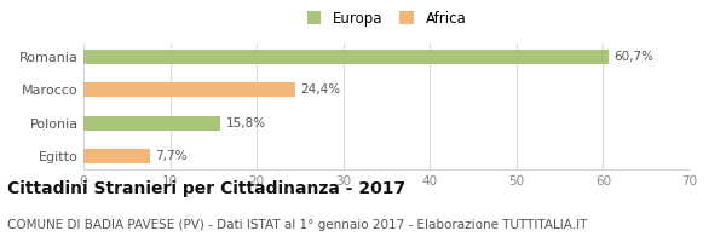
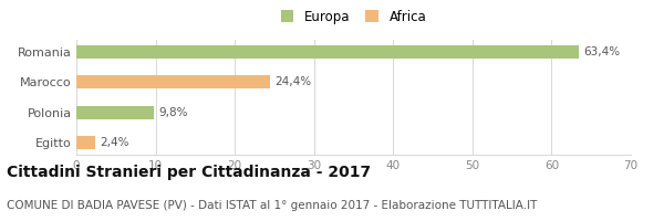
Romania: 60,7% -> 63,4%
Polonia: 15,8% -> 9,8%
Egitto: 7,7% -> 2,4%
